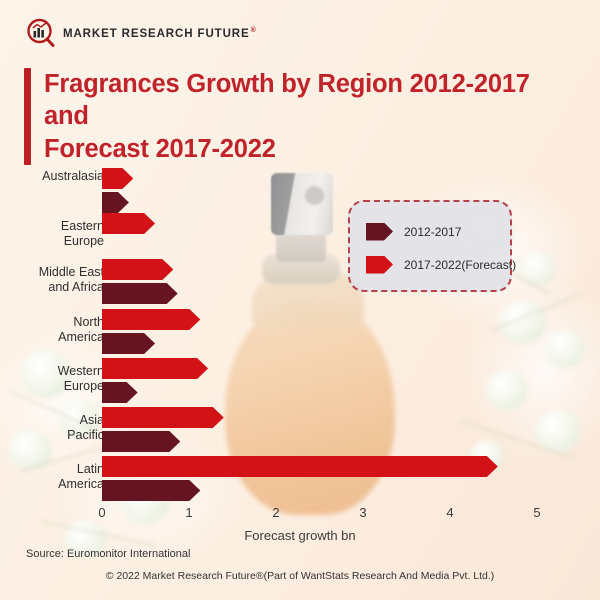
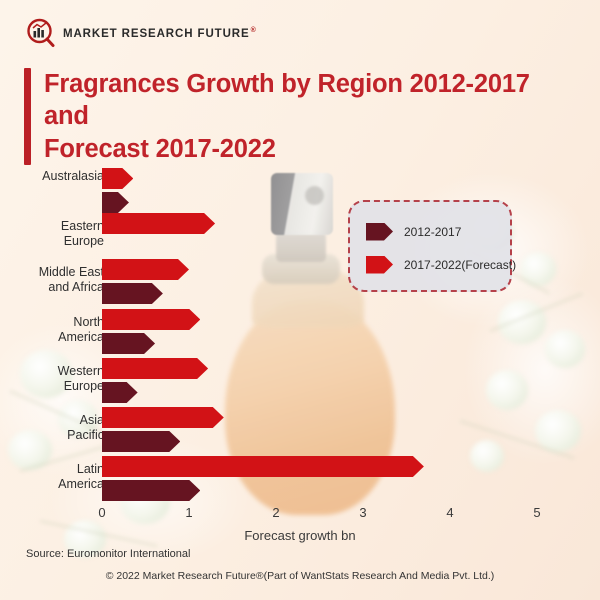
2017-2022(Forecast)/Eastern Europe: 0.6 -> 1.3
2017-2022(Forecast)/Middle East and Africa: 0.8 -> 1.0
2012-2017/Middle East and Africa: 0.9 -> 0.7
2017-2022(Forecast)/Latin America: 4.5 -> 3.7
